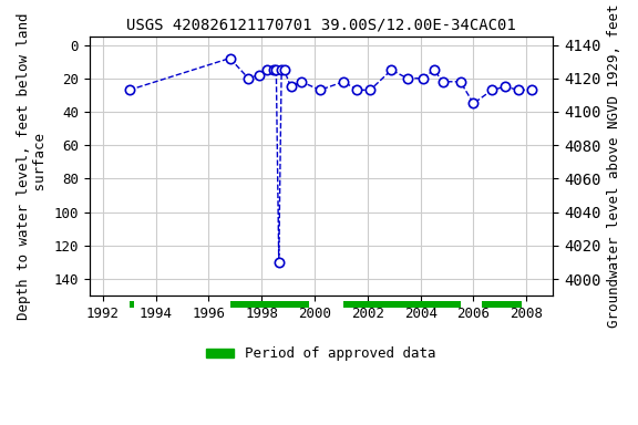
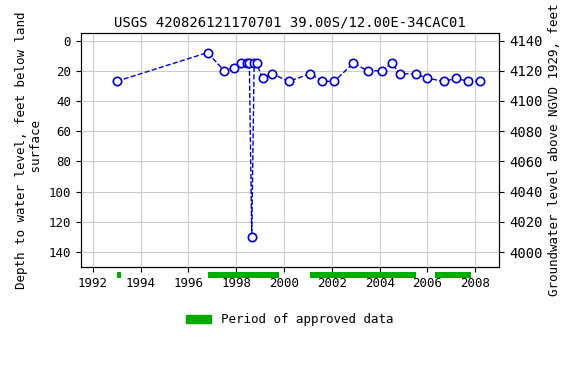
2006: 35 -> 25
